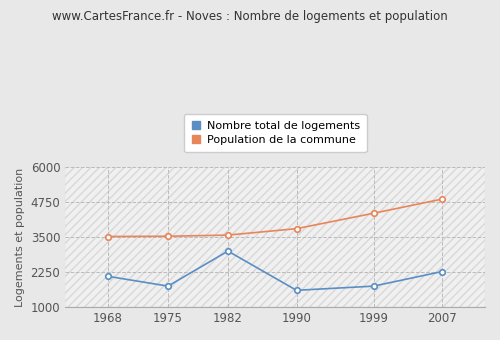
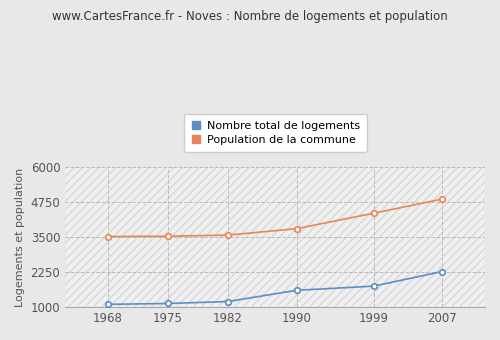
Nombre total de logements/1968: 2100 -> 1100
Nombre total de logements/1975: 1750 -> 1130
Nombre total de logements/1982: 3000 -> 1200
